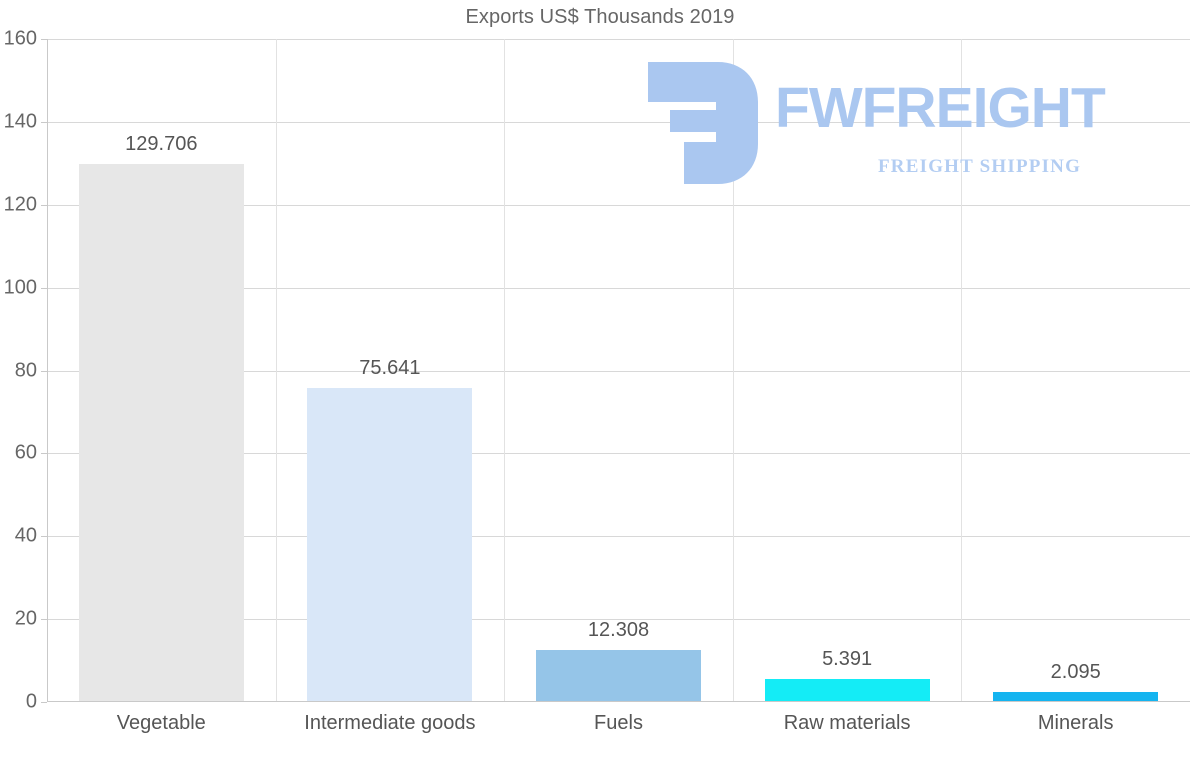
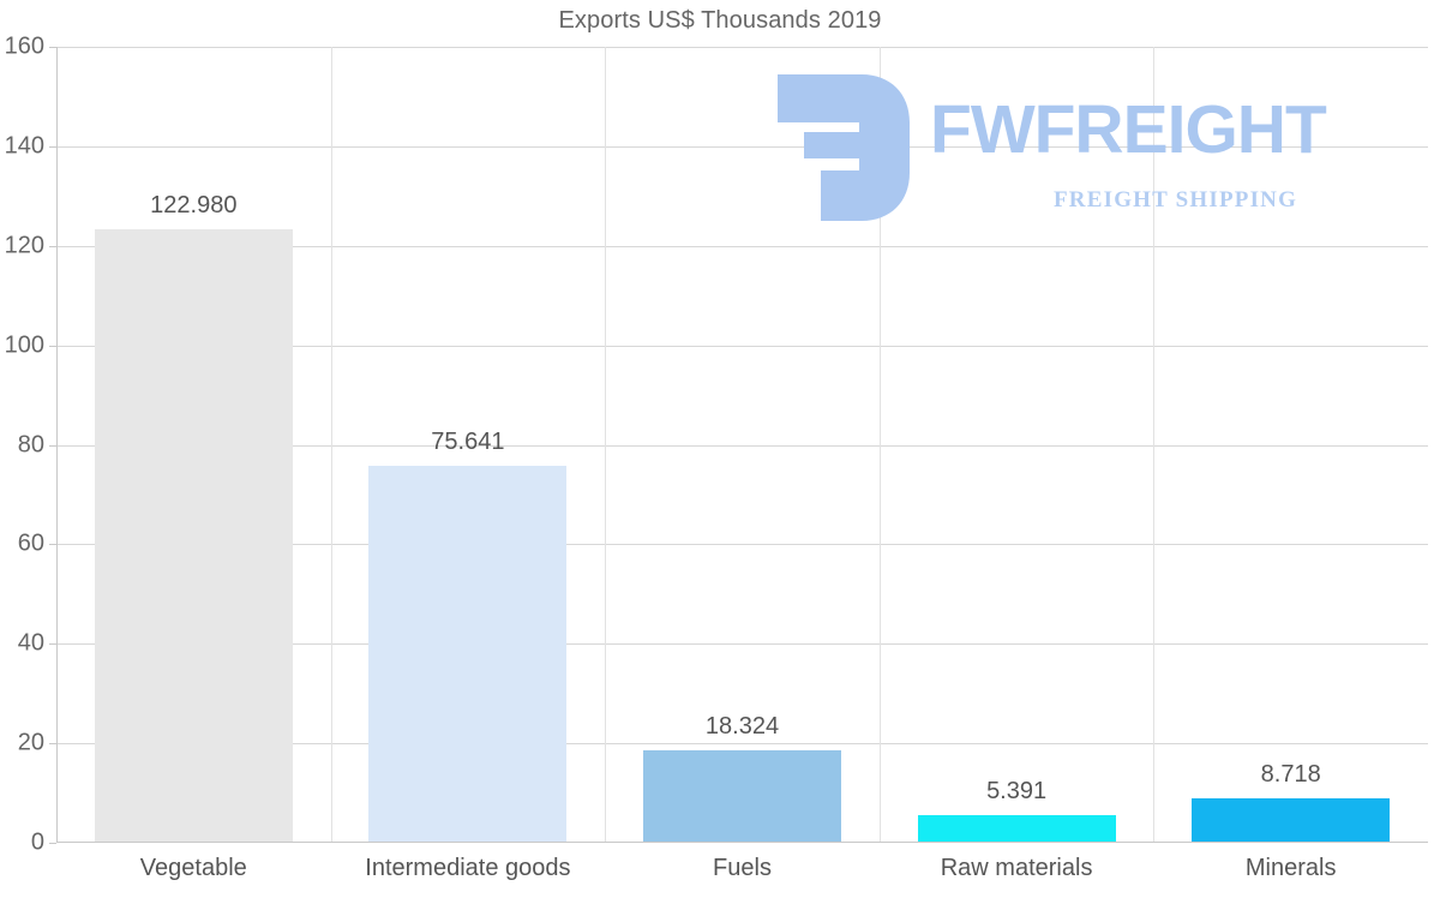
Vegetable: 129.706 -> 122.980
Fuels: 12.308 -> 18.324
Minerals: 2.095 -> 8.718
